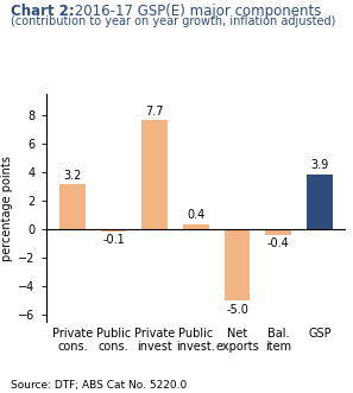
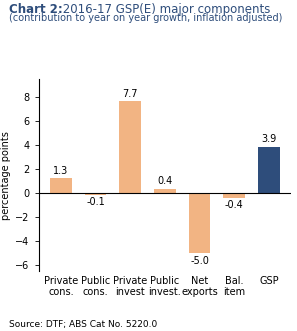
Private cons.: 3.2 -> 1.3
